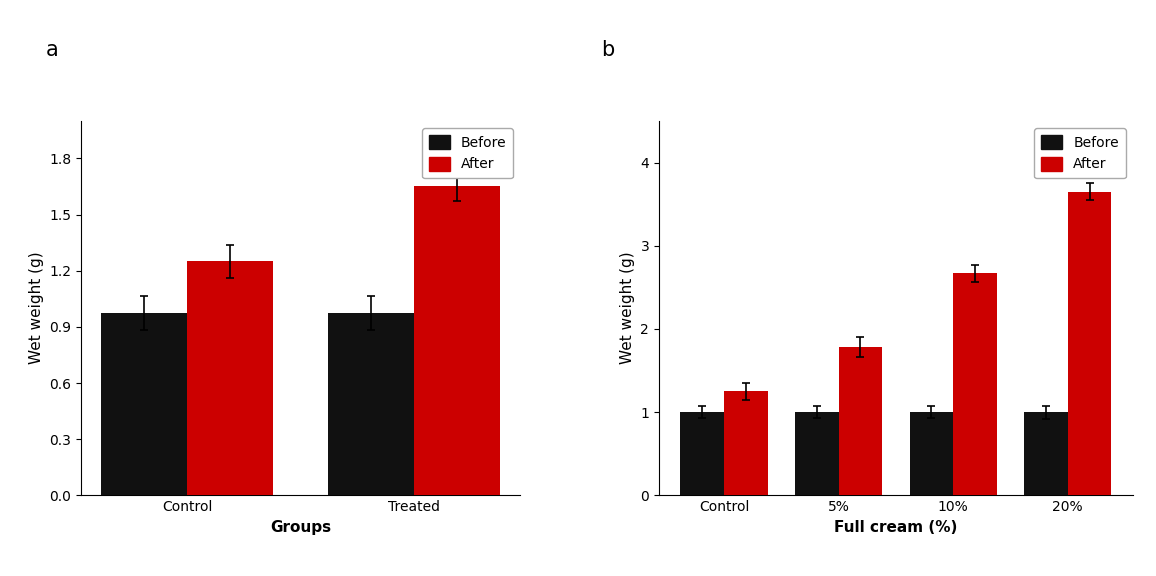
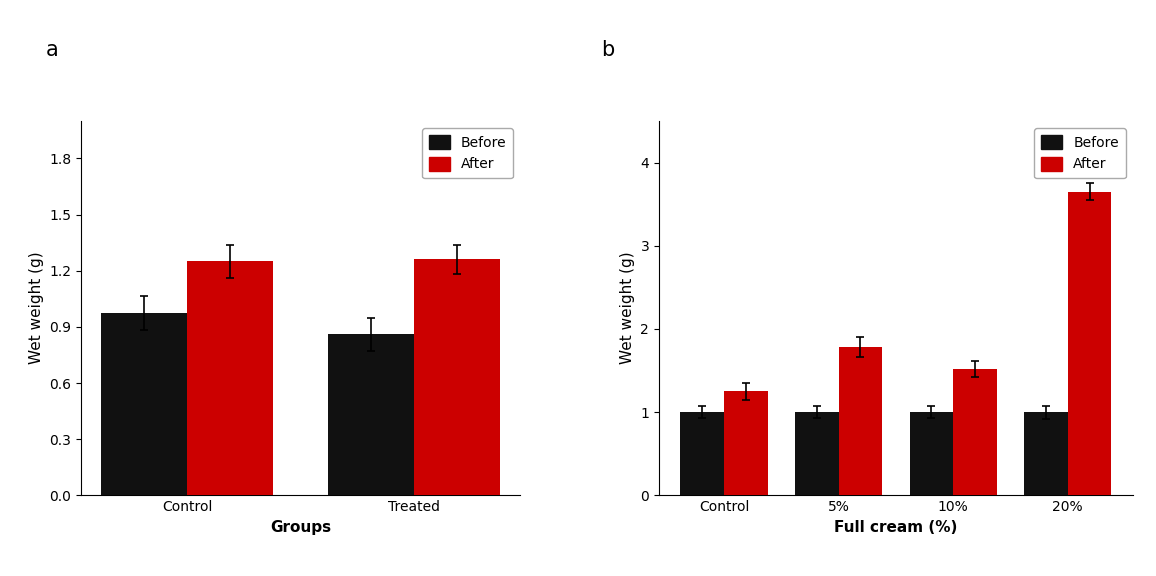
Before/Treated: 0.97 -> 0.86
After/Treated: 1.65 -> 1.26
After/10%: 2.67 -> 1.52
